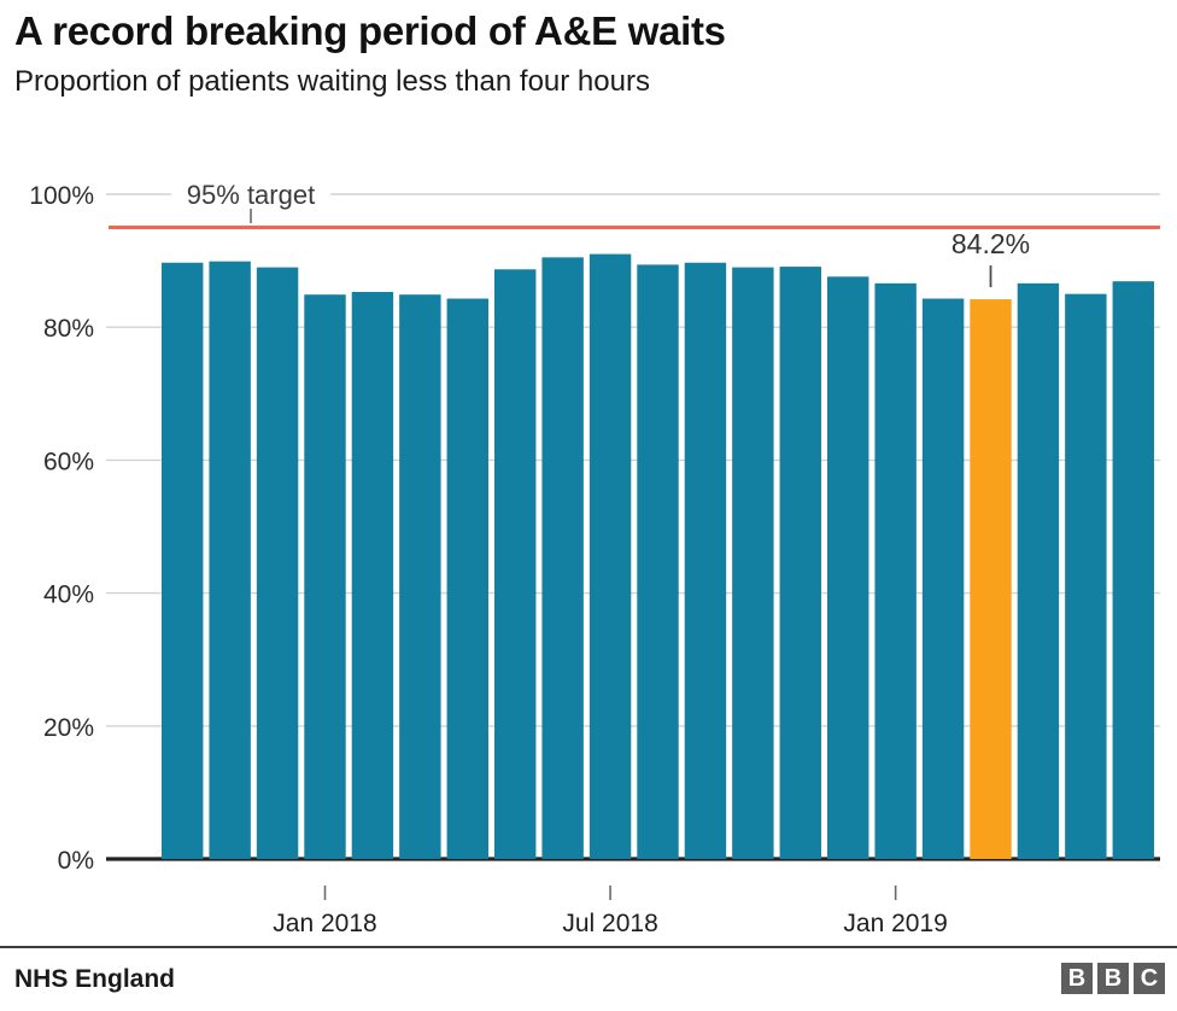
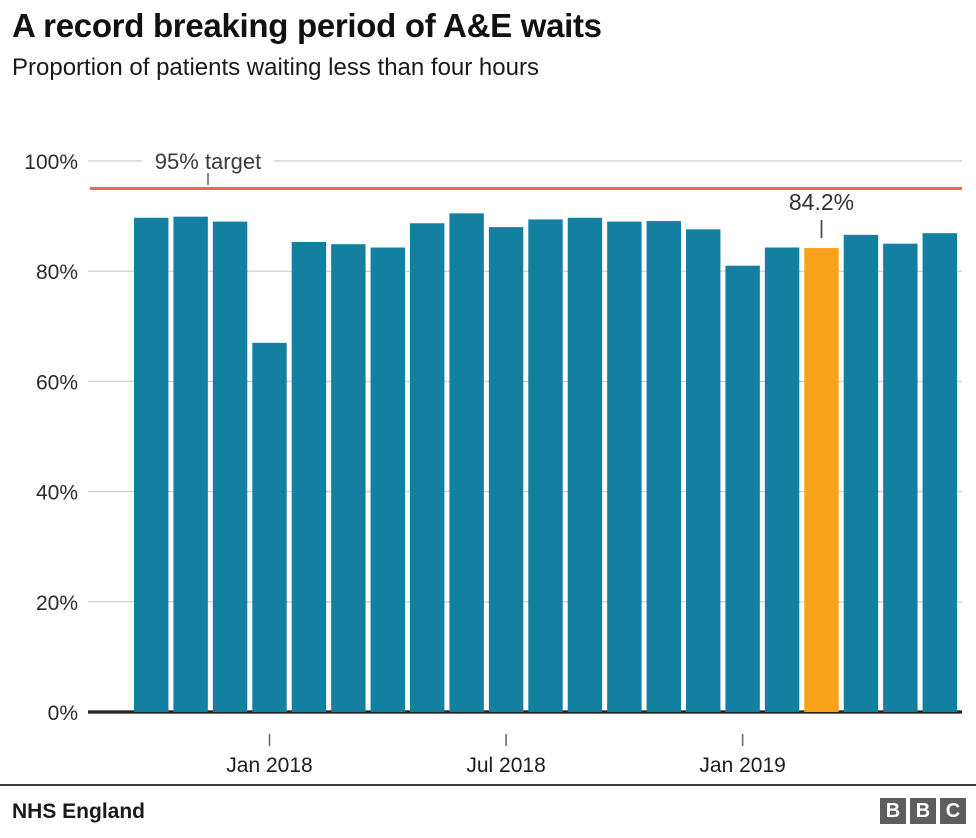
Jan 2018: 85% -> 67%
Jul 2018: 91% -> 88%
Jan 2019: 87% -> 81%
